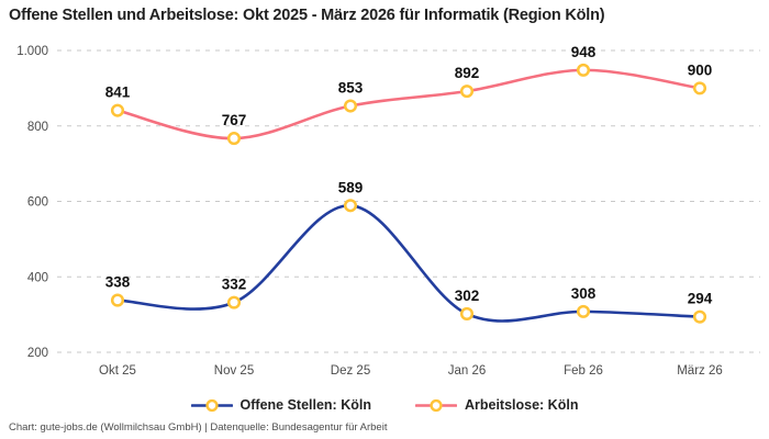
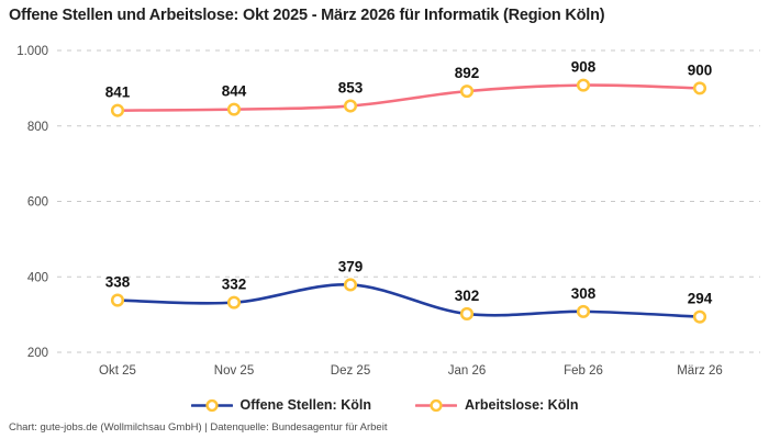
Arbeitslose: Köln/Nov 25: 767 -> 844
Offene Stellen: Köln/Dez 25: 589 -> 379
Arbeitslose: Köln/Feb 26: 948 -> 908
